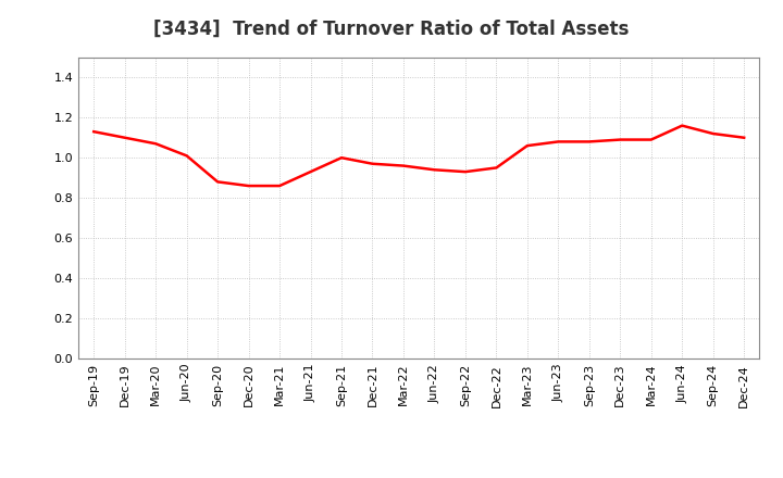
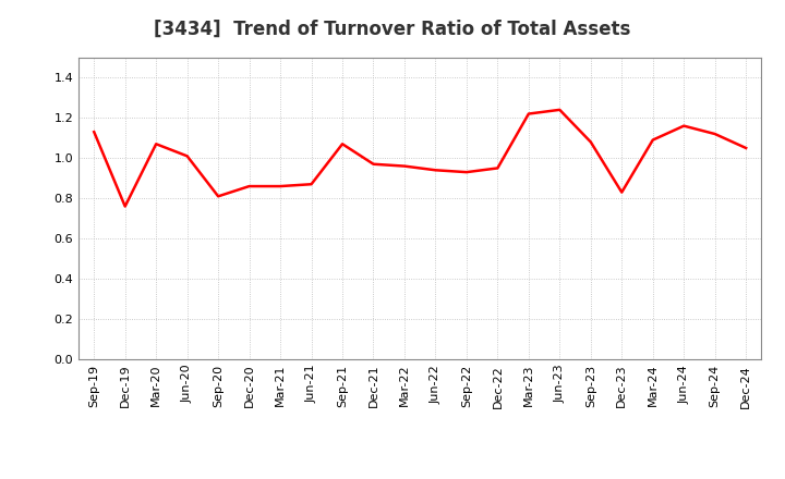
Dec-19: 1.10 -> 0.76
Sep-20: 0.88 -> 0.81
Jun-21: 0.93 -> 0.87
Sep-21: 1.00 -> 1.07
Mar-23: 1.06 -> 1.22
Jun-23: 1.08 -> 1.24
Dec-23: 1.09 -> 0.83
Dec-24: 1.10 -> 1.05
